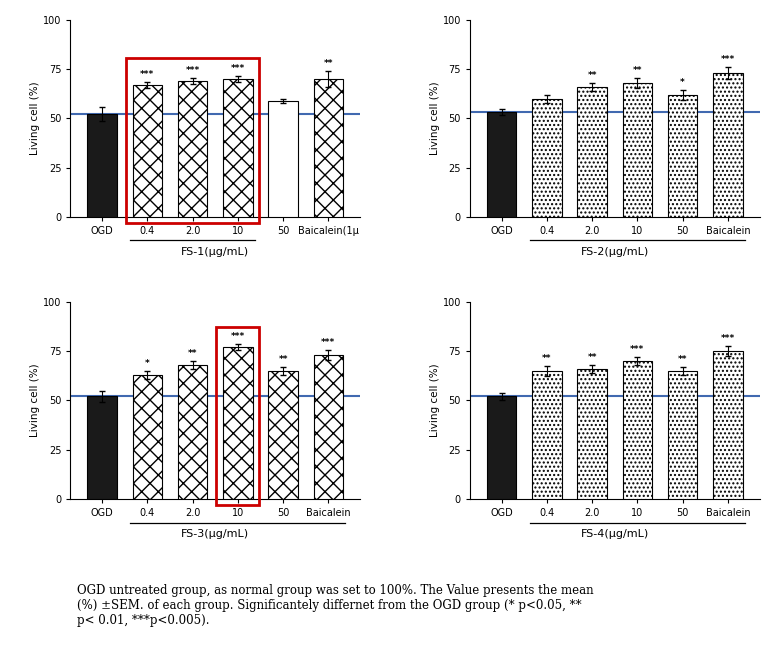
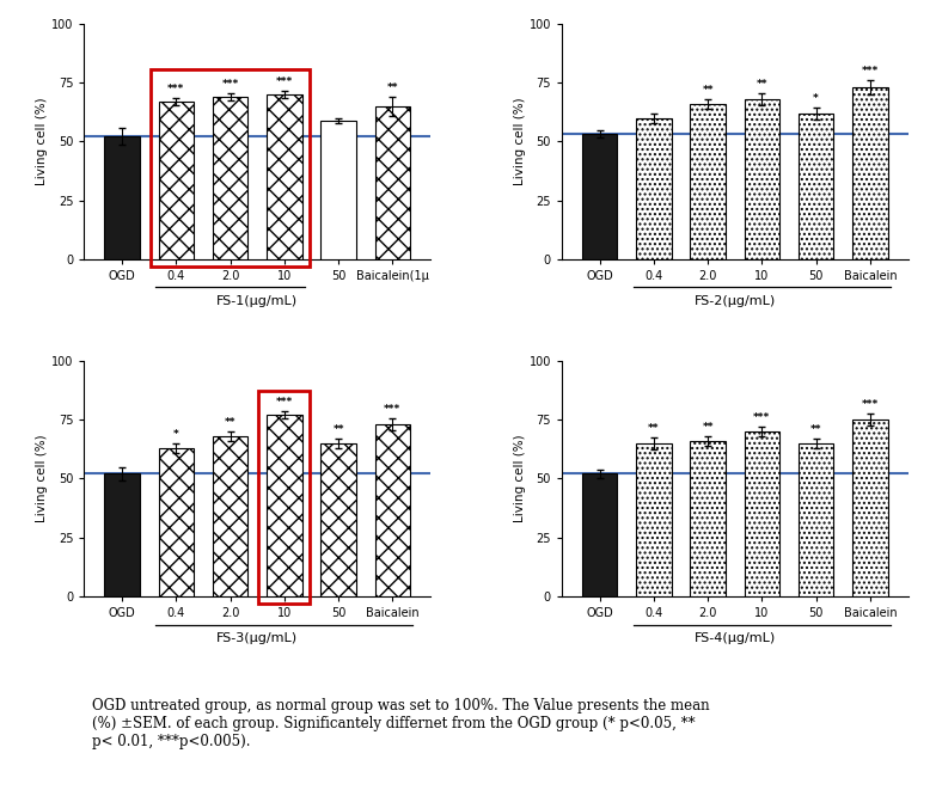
Baicalein(1μ: 70 -> 65
